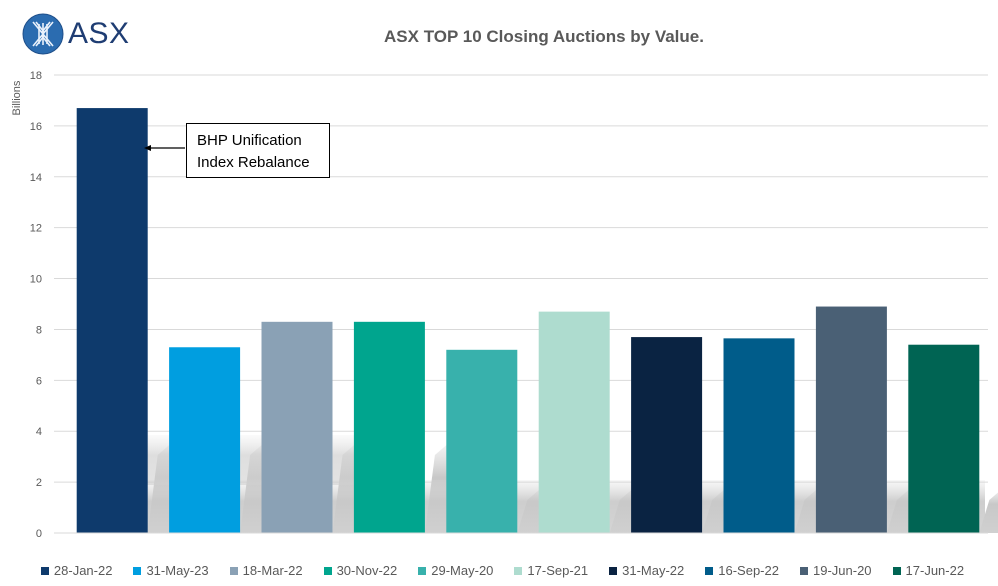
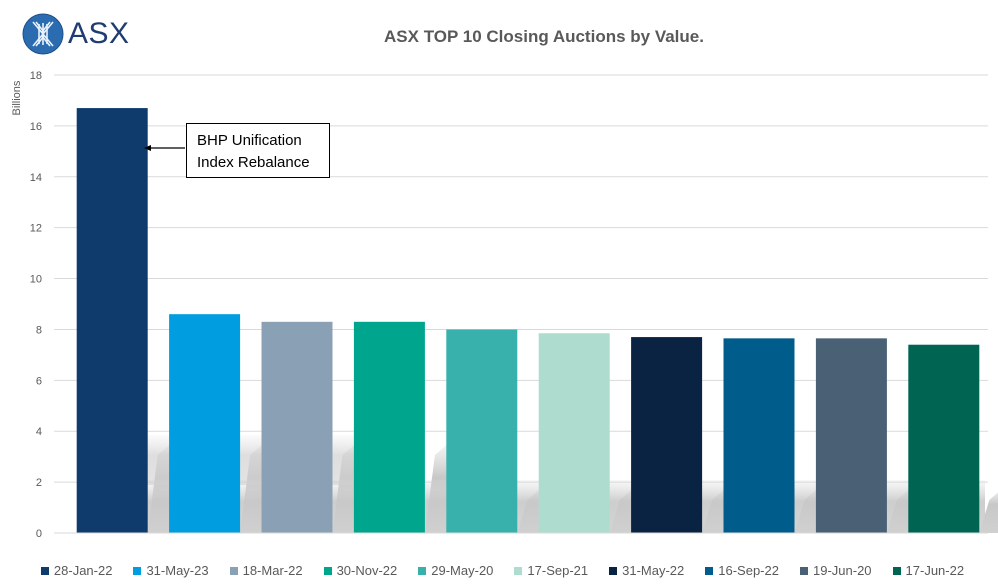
31-May-23: 7.3 -> 8.6
29-May-20: 7.2 -> 8.0
17-Sep-21: 8.7 -> 7.8
19-Jun-20: 8.9 -> 7.7
